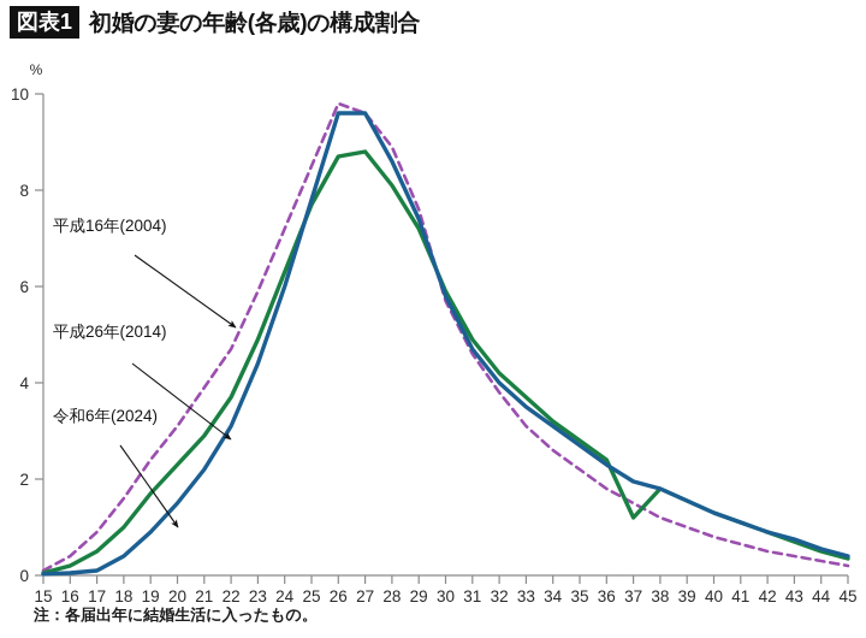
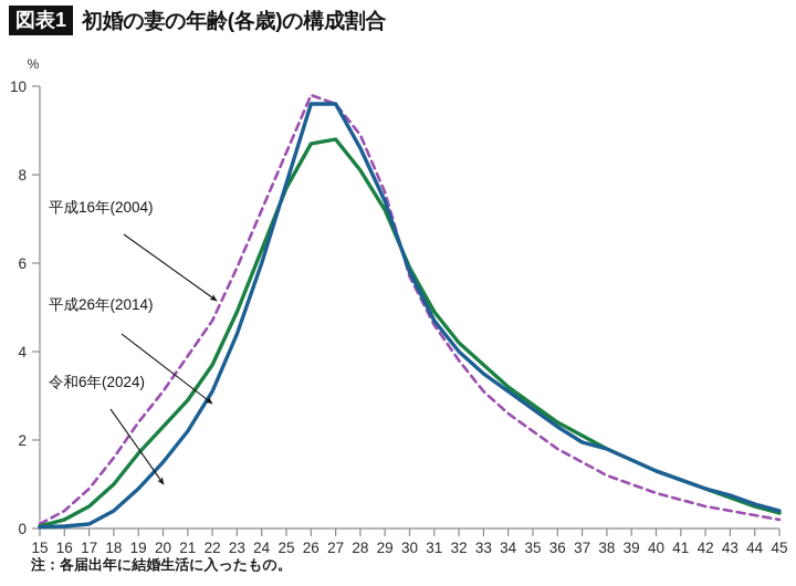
平成26年(2014)/37: 1.2 -> 2.1
